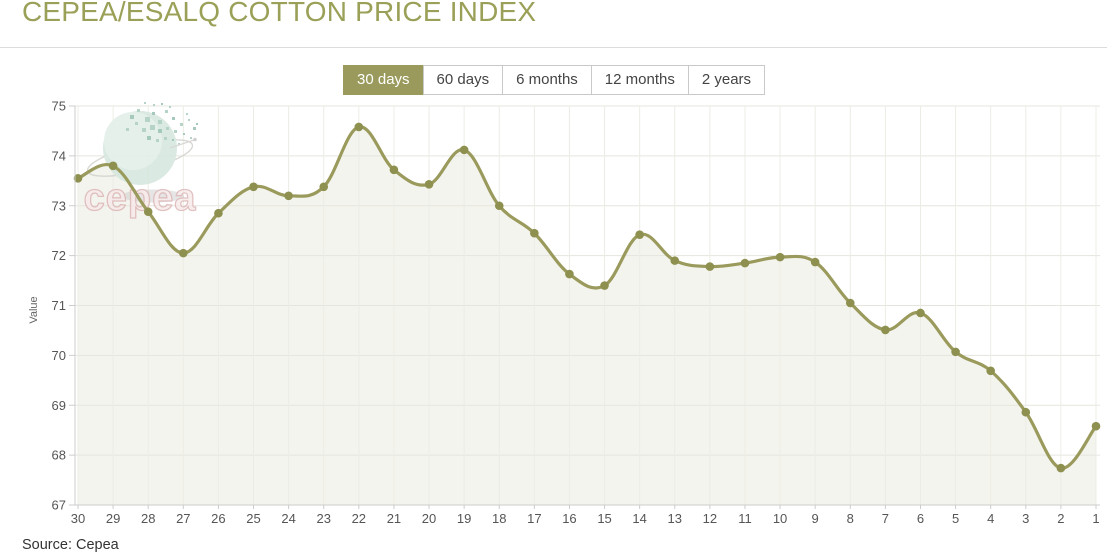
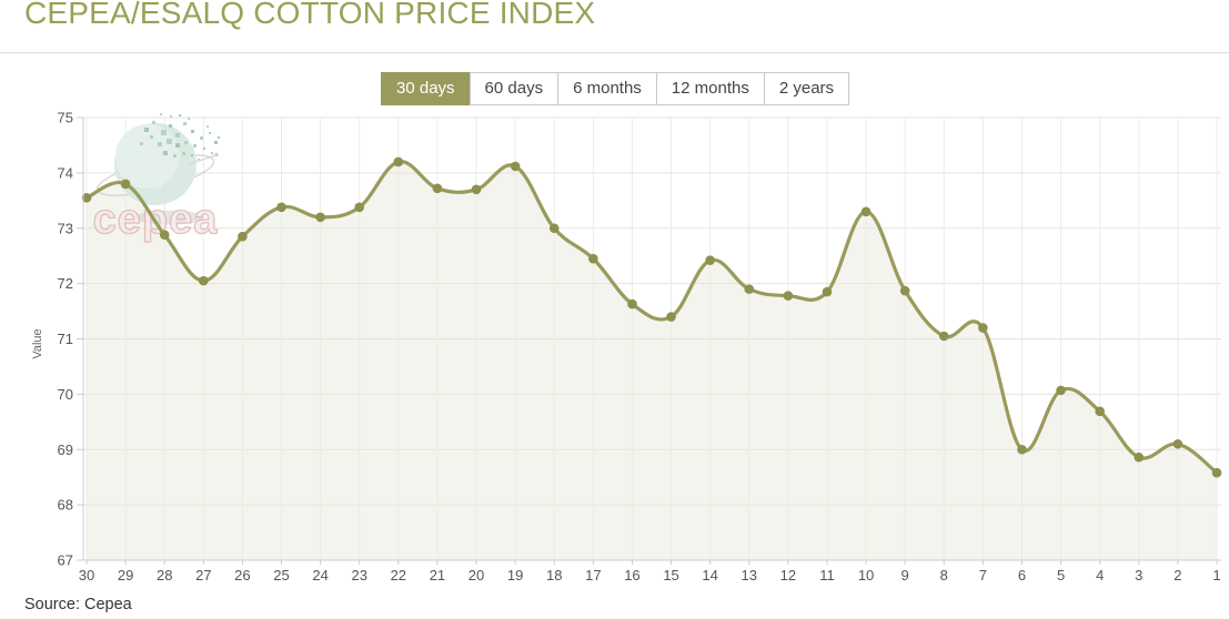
22: 74.6 -> 74.2
20: 73.4 -> 73.7
10: 72.0 -> 73.3
7: 70.5 -> 71.2
6: 70.8 -> 69.0
2: 67.7 -> 69.1
